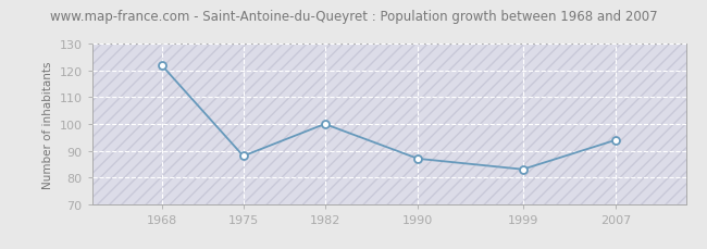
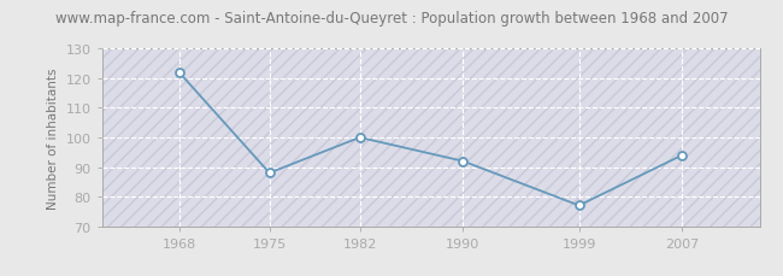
1990: 87 -> 92
1999: 83 -> 77
